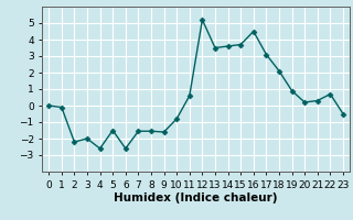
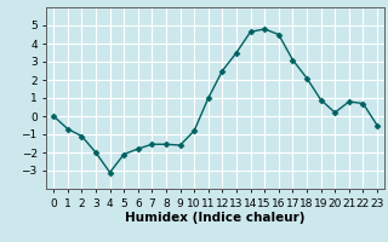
1: -0.1 -> -0.7
2: -2.2 -> -1.1
4: -2.6 -> -3.1
5: -1.5 -> -2.1
6: -2.6 -> -1.8
11: 0.6 -> 1.0
12: 5.2 -> 2.5
14: 3.6 -> 4.7
15: 3.7 -> 4.8
21: 0.3 -> 0.8
